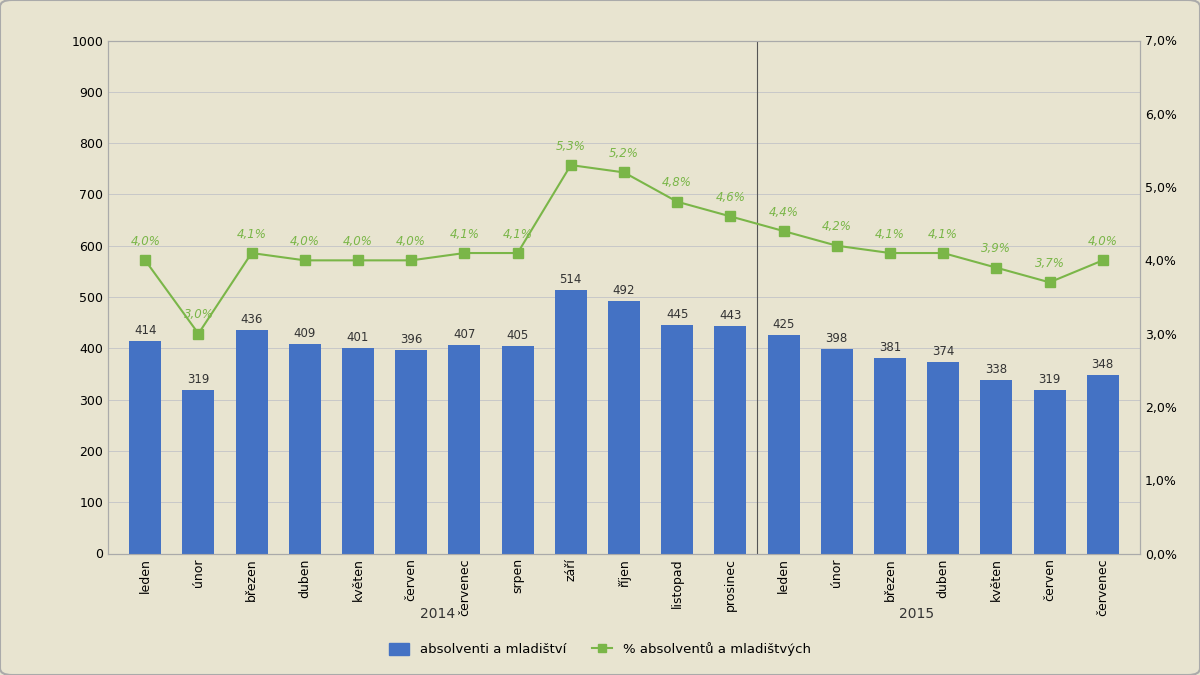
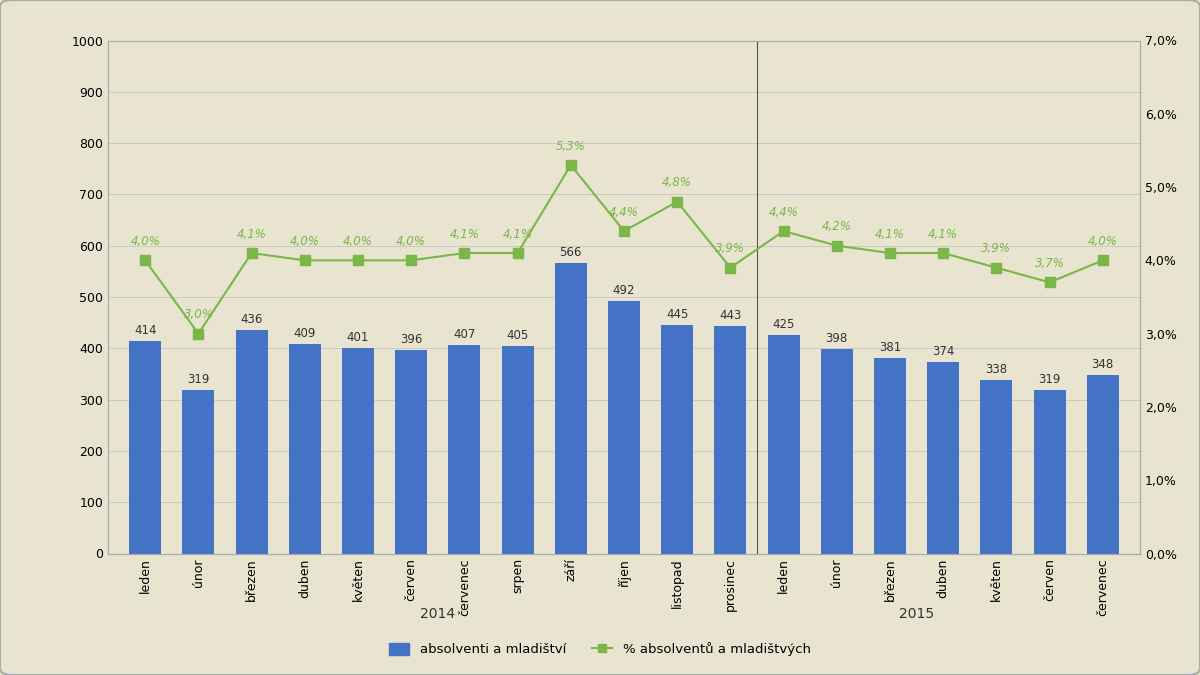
absolventi a mladištví/září: 514 -> 566
% absolventů a mladištvých/říjen: 5,2% -> 4,4%
% absolventů a mladištvých/prosinec: 4,6% -> 3,9%
